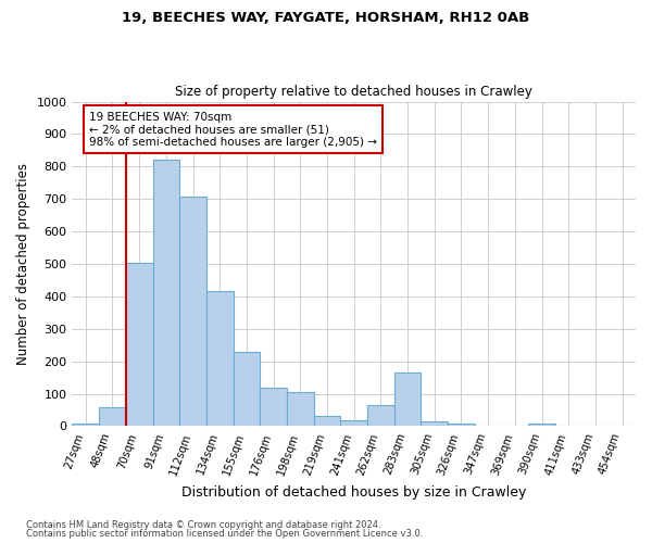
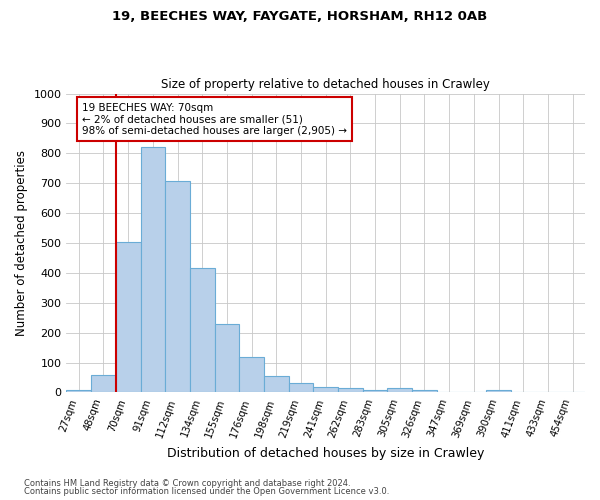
198sqm: 105 -> 55
262sqm: 65 -> 14
283sqm: 165 -> 8
